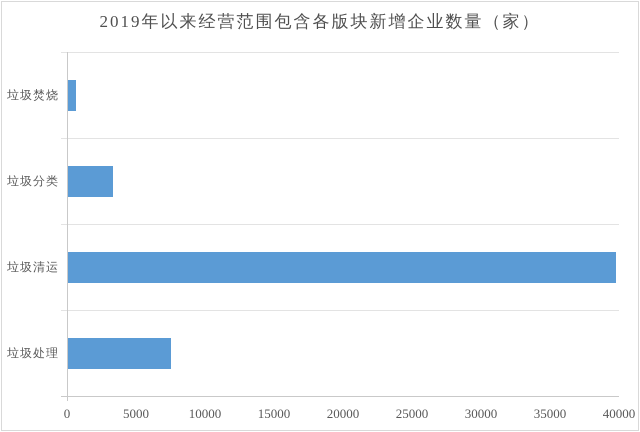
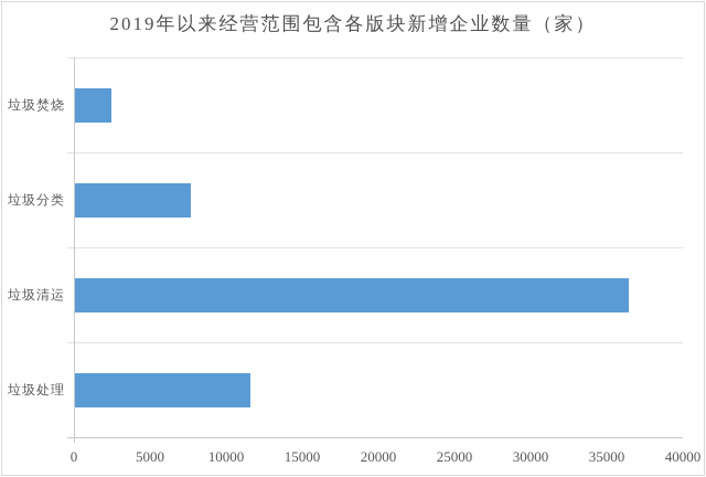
垃圾焚烧: 600 -> 2400
垃圾分类: 3200 -> 7600
垃圾清运: 39700 -> 36400
垃圾处理: 7400 -> 11500
